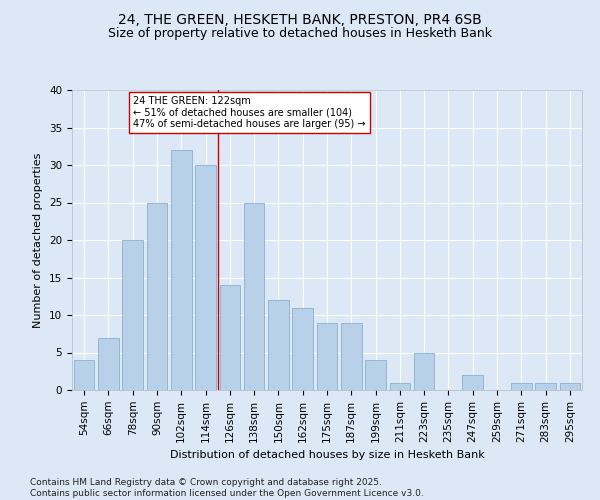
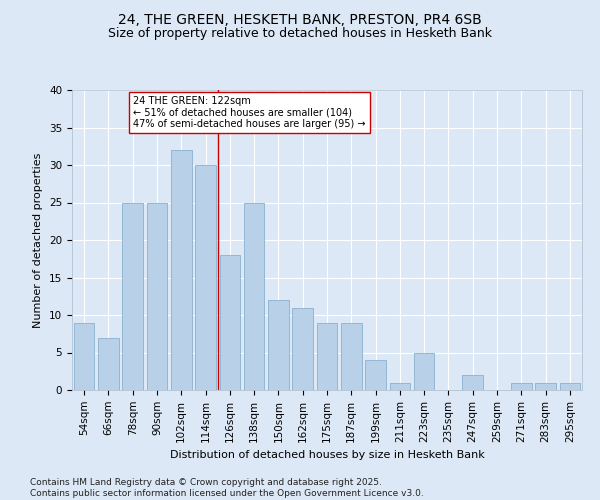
54sqm: 4 -> 9
78sqm: 20 -> 25
126sqm: 14 -> 18
